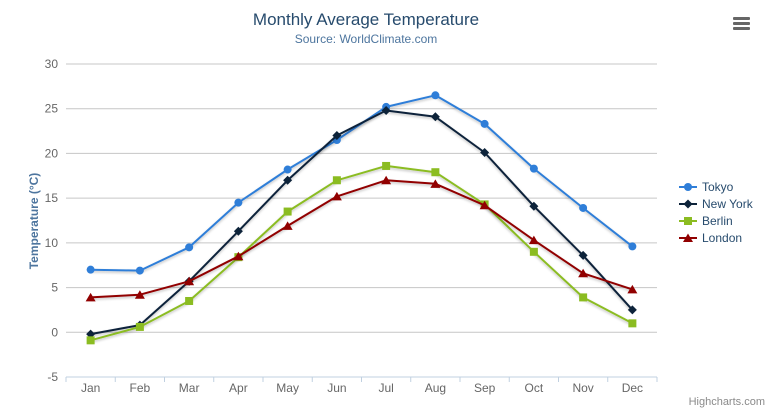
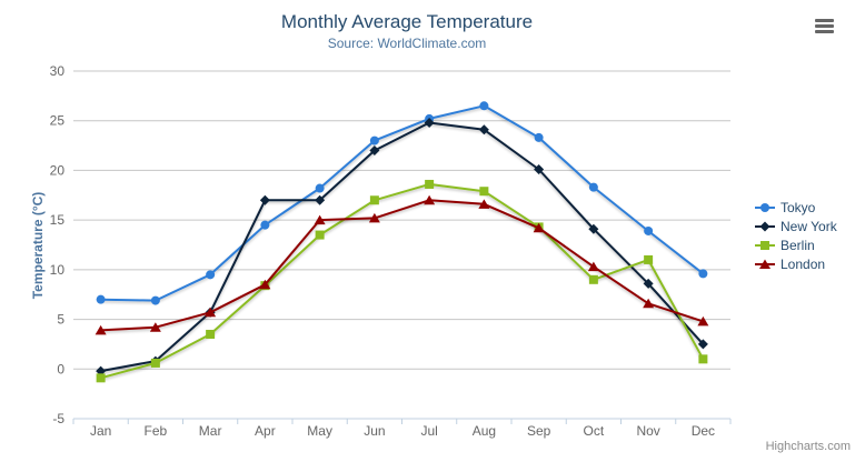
New York/Apr: 11 -> 17
London/May: 12 -> 15
Tokyo/Jun: 22 -> 23
Berlin/Nov: 4 -> 11
